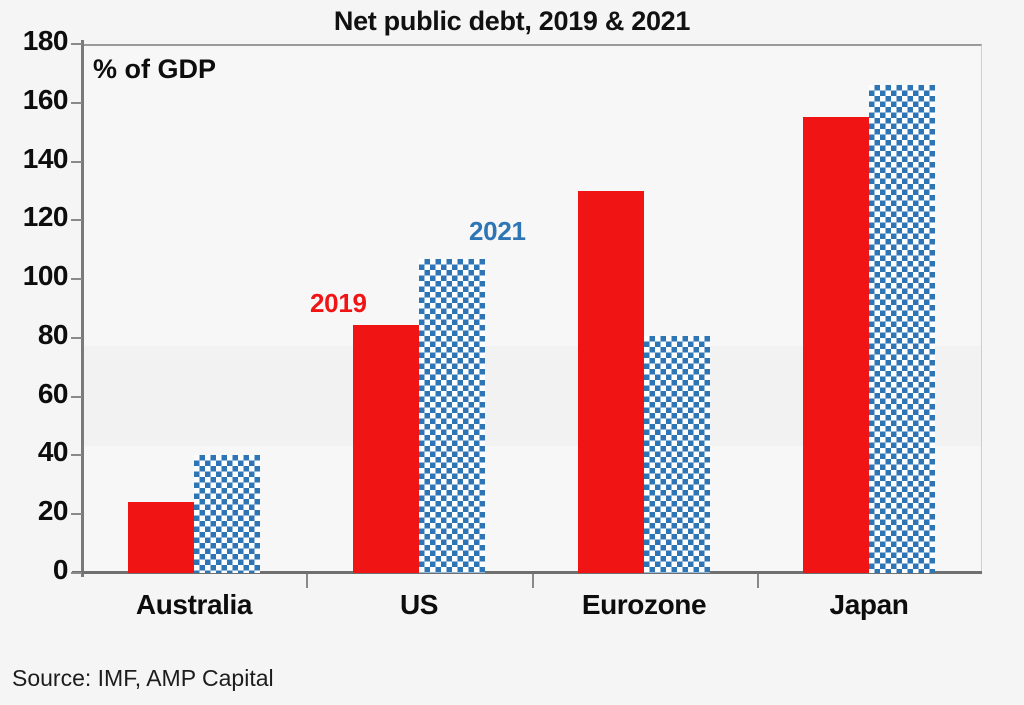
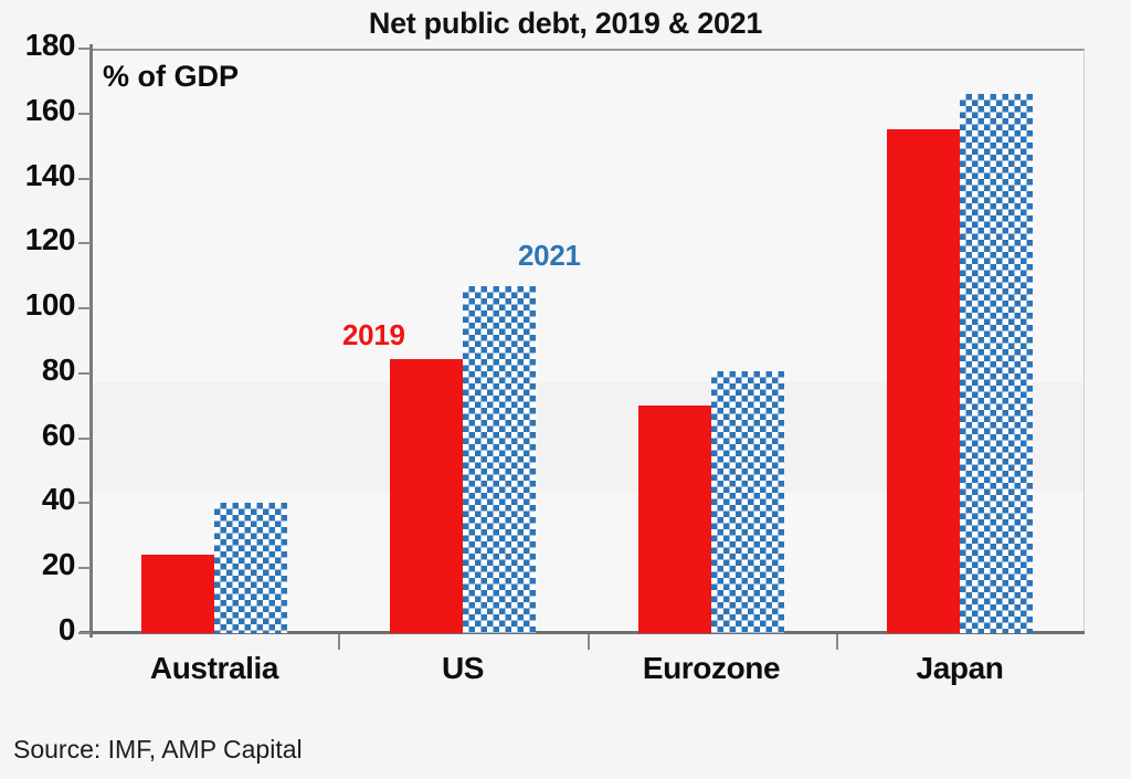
2019/Eurozone: 130 -> 70
